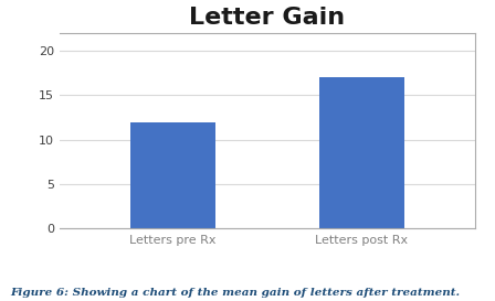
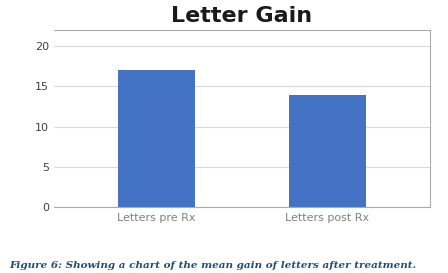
Letters pre Rx: 12 -> 17
Letters post Rx: 17 -> 14
